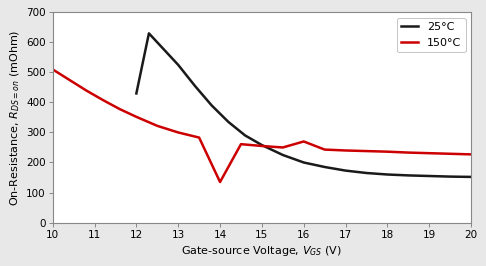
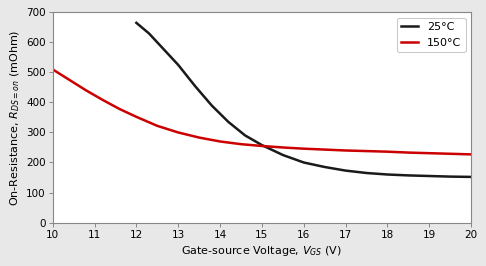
25°C/12: 430 -> 665
150°C/14: 135 -> 270
150°C/16: 270 -> 246
